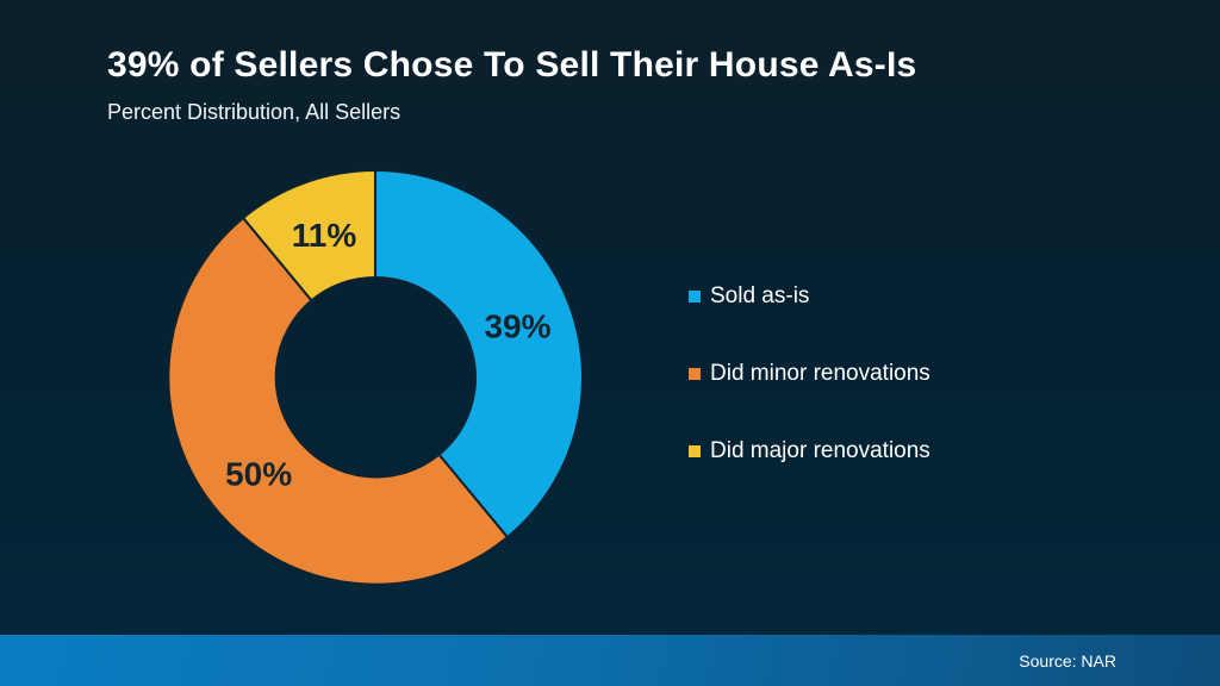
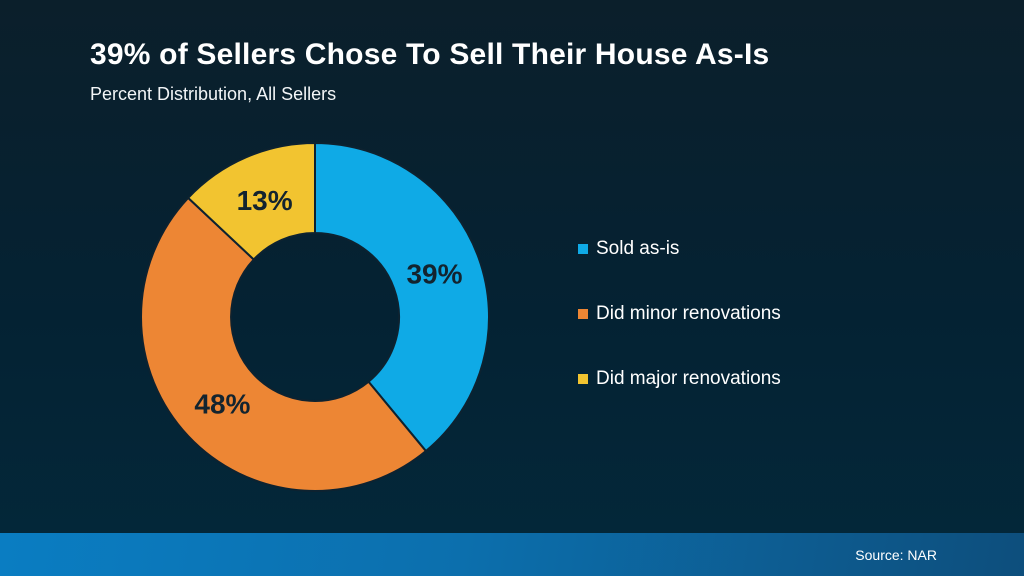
Did minor renovations: 50% -> 48%
Did major renovations: 11% -> 13%
